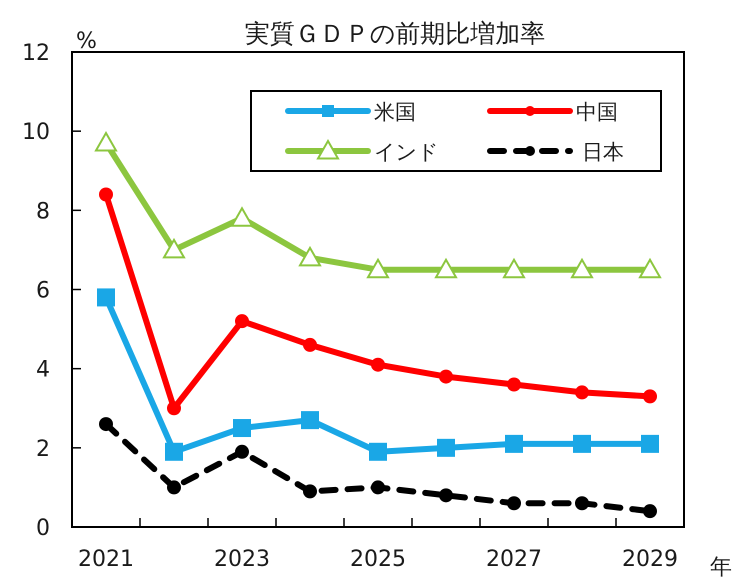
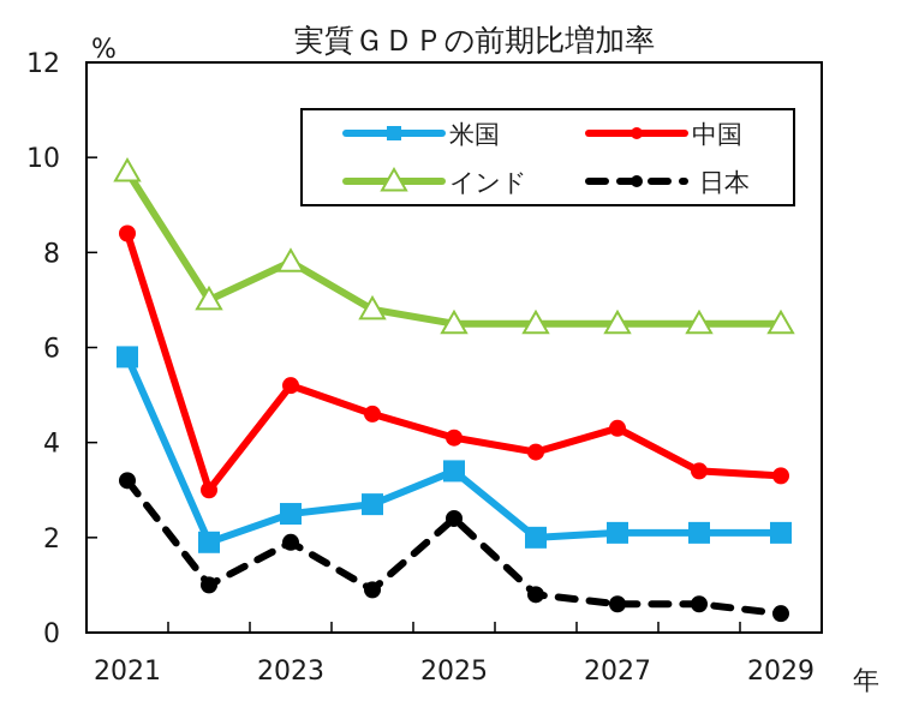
日本/2021: 2.6 -> 3.2
米国/2025: 1.9 -> 3.4
日本/2025: 1.0 -> 2.4
中国/2027: 3.6 -> 4.3
